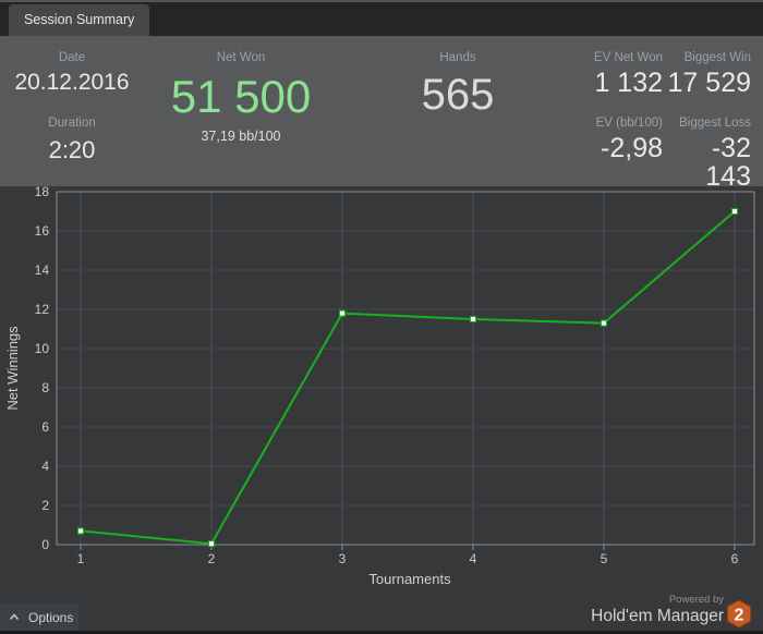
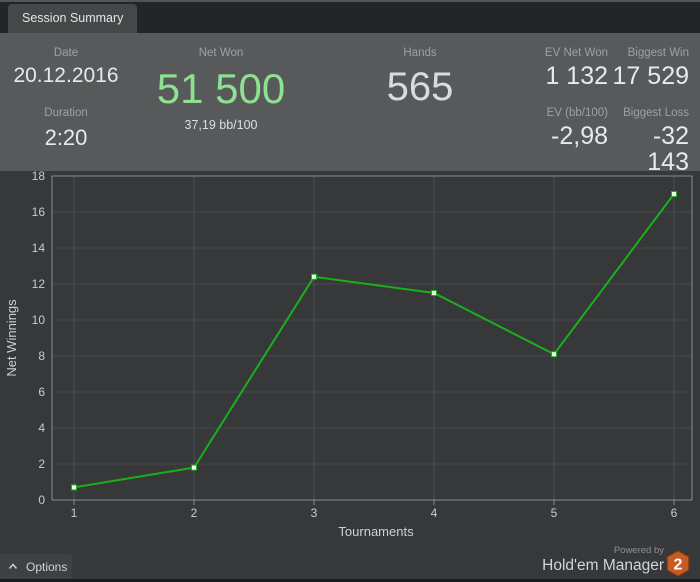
2: 0.1 -> 1.8
3: 11.8 -> 12.4
5: 11.3 -> 8.1
